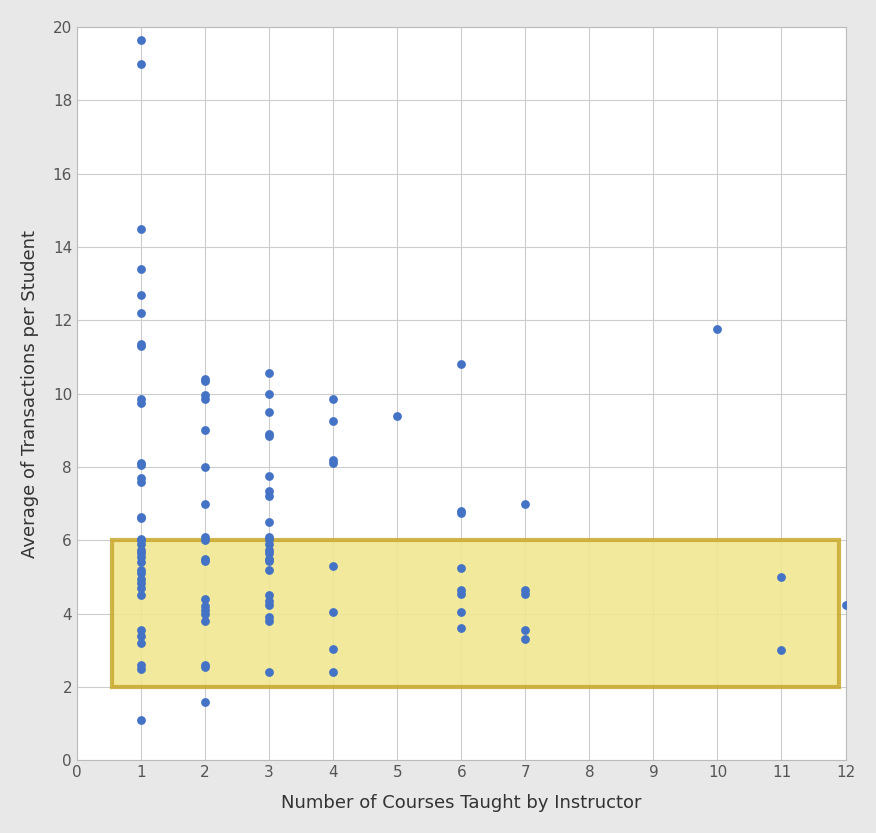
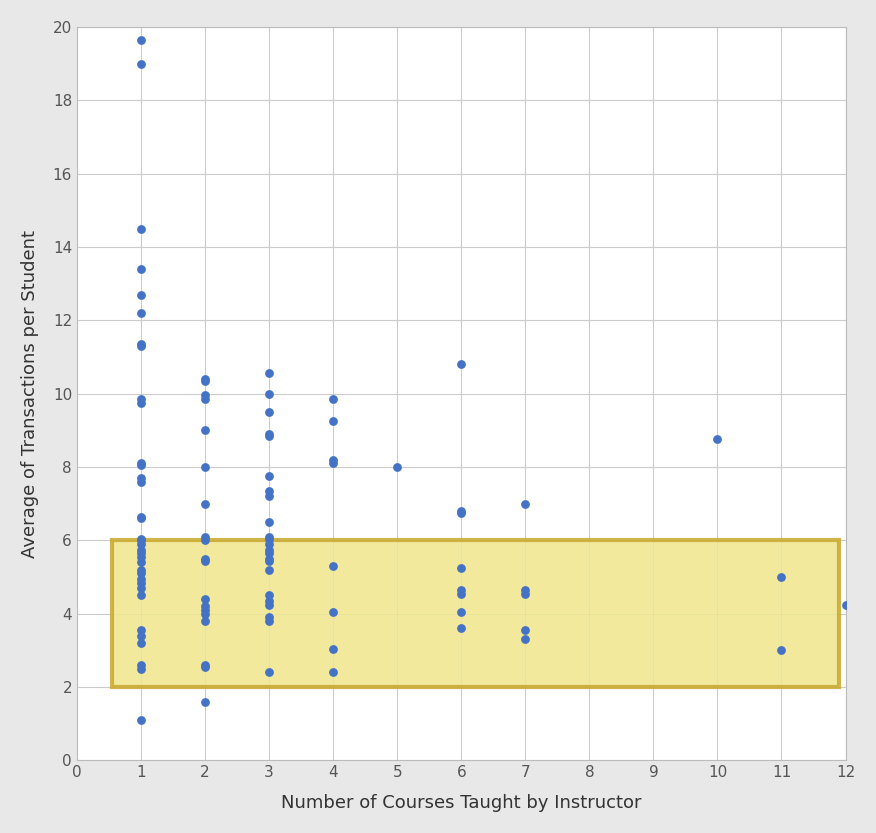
5: 9.40 -> 8.00
10: 11.75 -> 8.75
